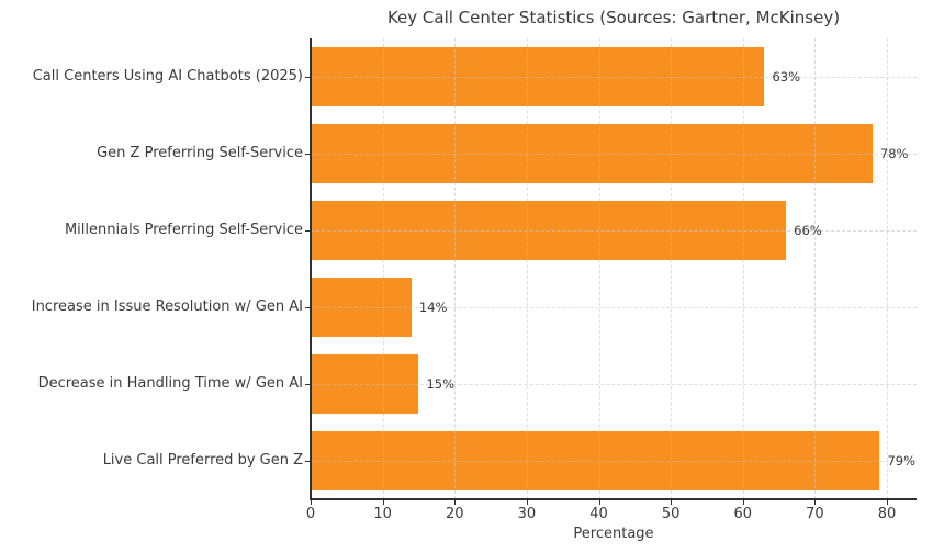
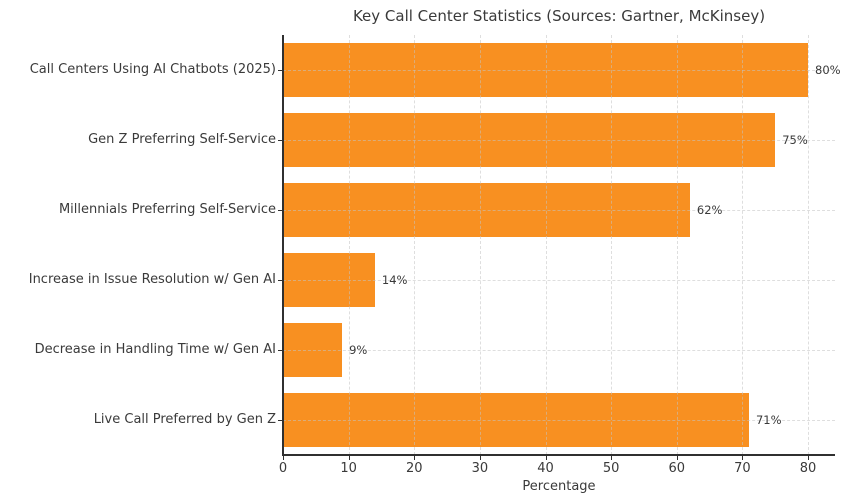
Call Centers Using AI Chatbots (2025): 63% -> 80%
Gen Z Preferring Self-Service: 78% -> 75%
Millennials Preferring Self-Service: 66% -> 62%
Decrease in Handling Time w/ Gen AI: 15% -> 9%
Live Call Preferred by Gen Z: 79% -> 71%
